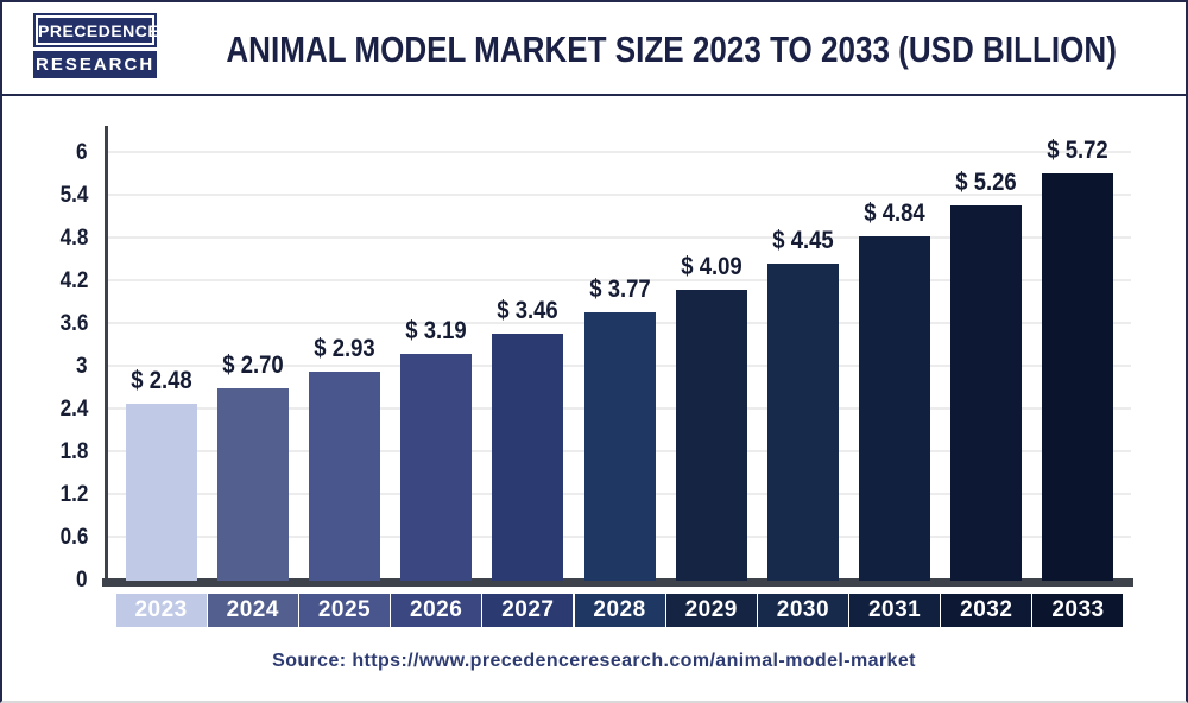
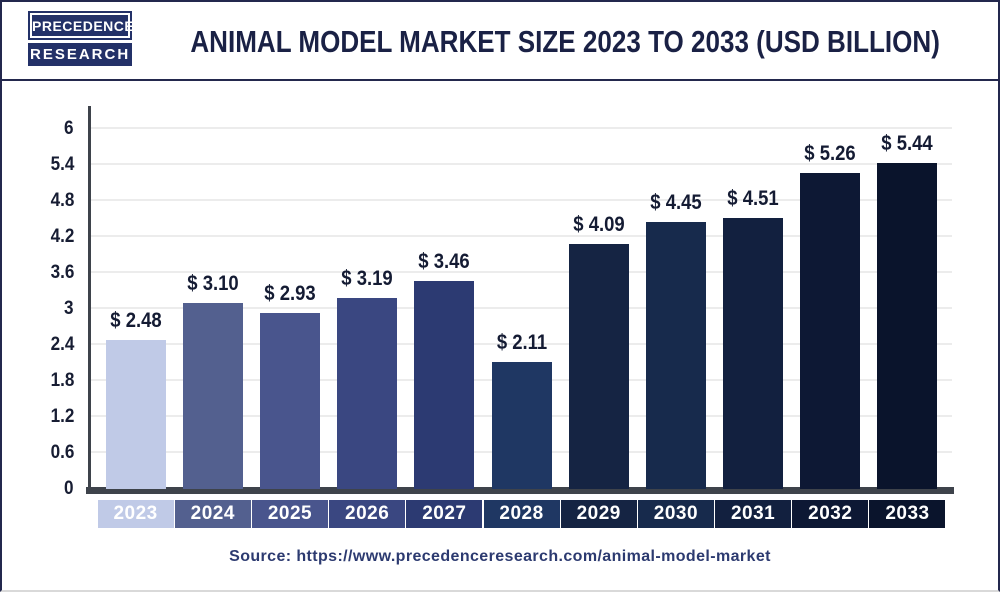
2024: 2.70 -> 3.10
2028: 3.77 -> 2.11
2031: 4.84 -> 4.51
2033: 5.72 -> 5.44
